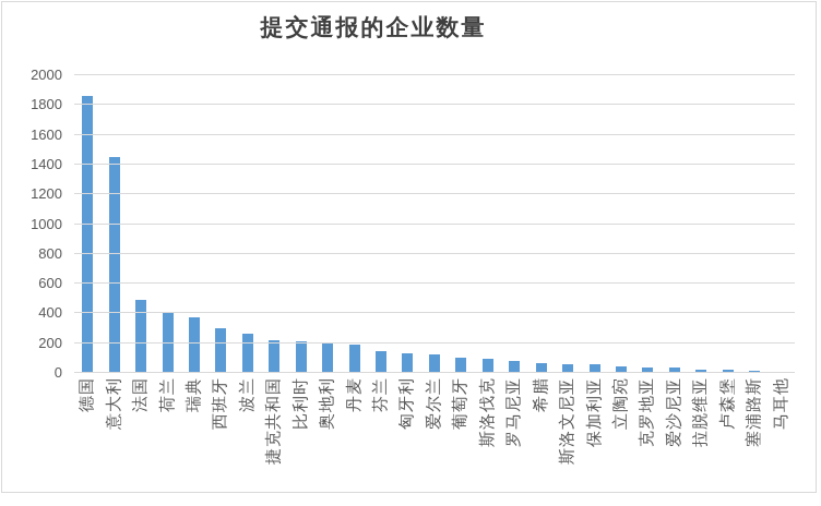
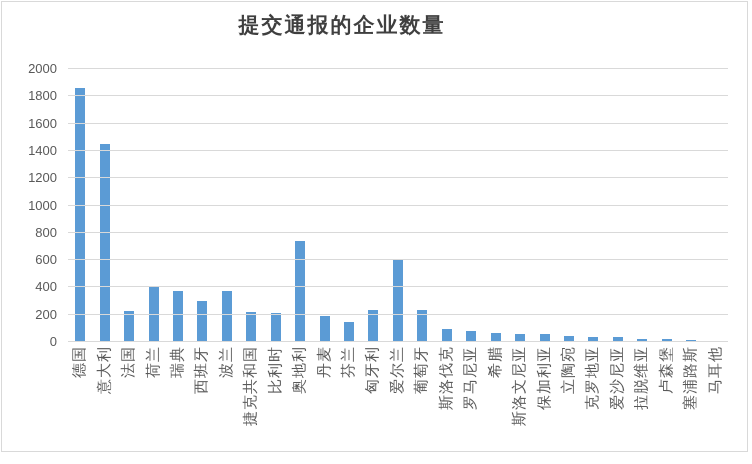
法国: 480 -> 220
波兰: 260 -> 370
奥地利: 200 -> 730
匈牙利: 120 -> 230
爱尔兰: 120 -> 600
葡萄牙: 90 -> 230
